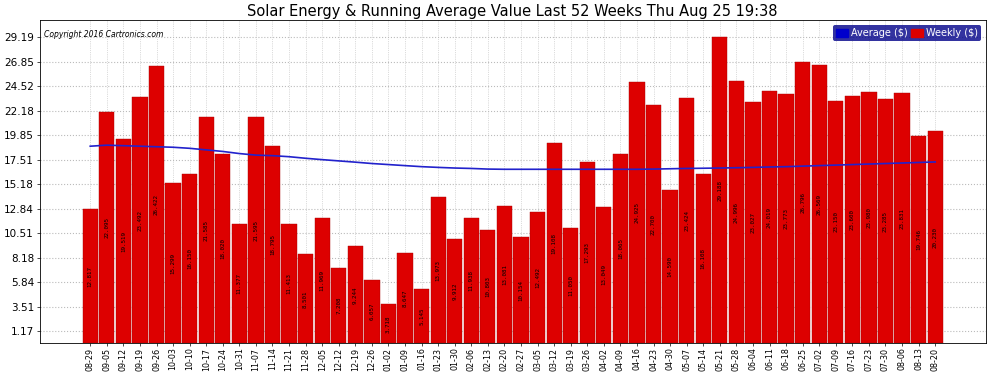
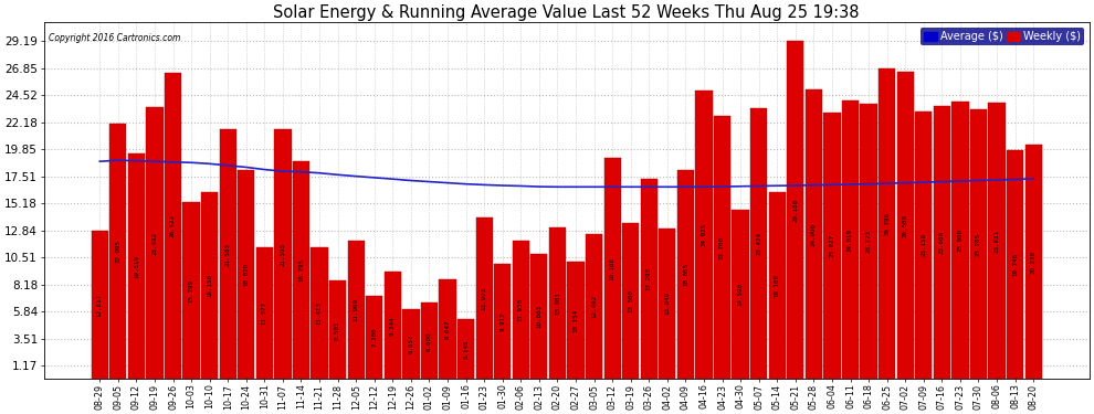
Weekly ($)/01-02: 3.7 -> 6.6
Weekly ($)/03-19: 11.1 -> 13.5
